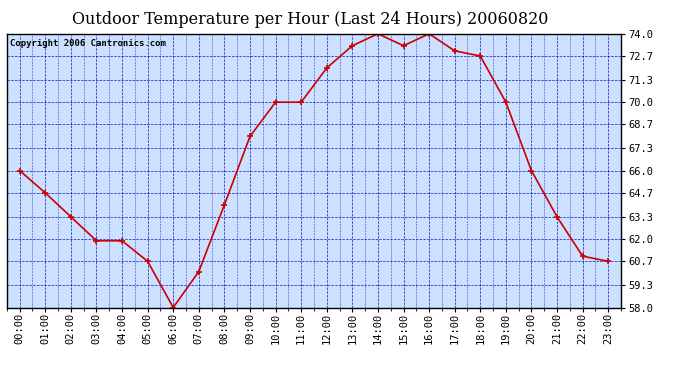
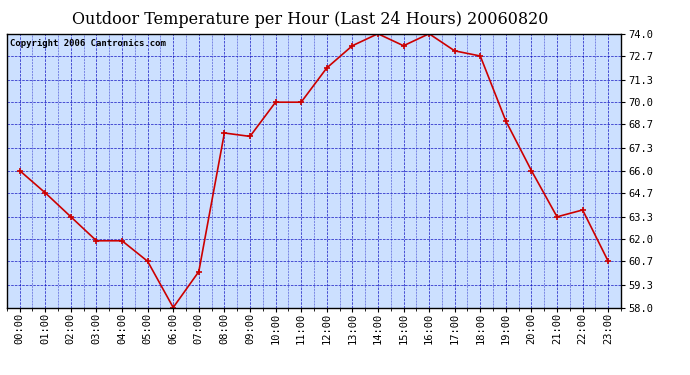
08:00: 64.0 -> 68.2
19:00: 70.0 -> 68.9
22:00: 61.0 -> 63.7
